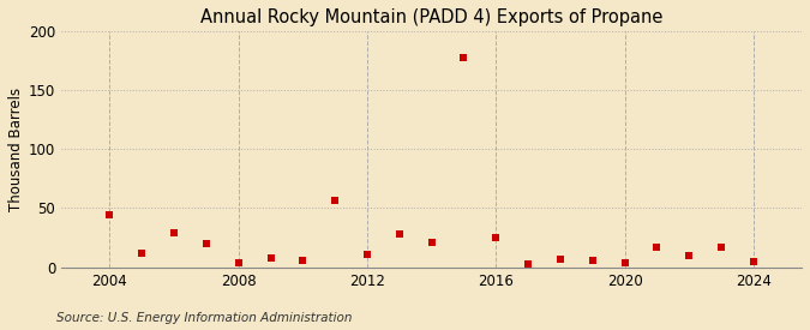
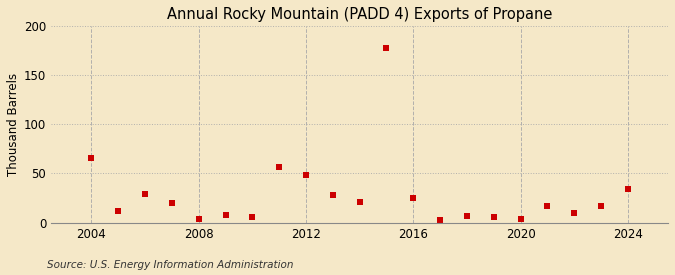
2004: 44 -> 66
2012: 11 -> 48
2024: 5 -> 34
